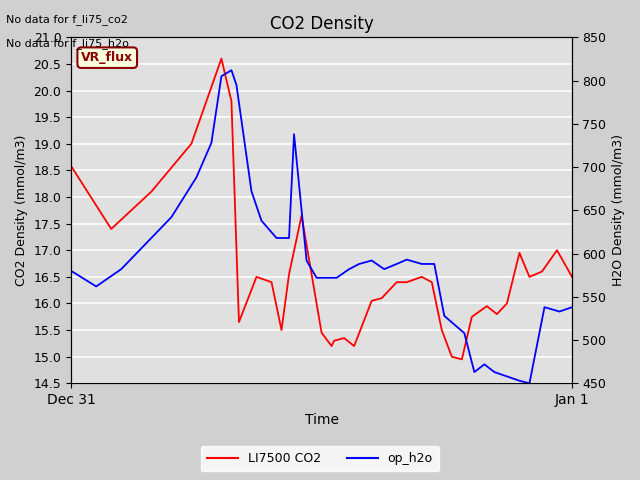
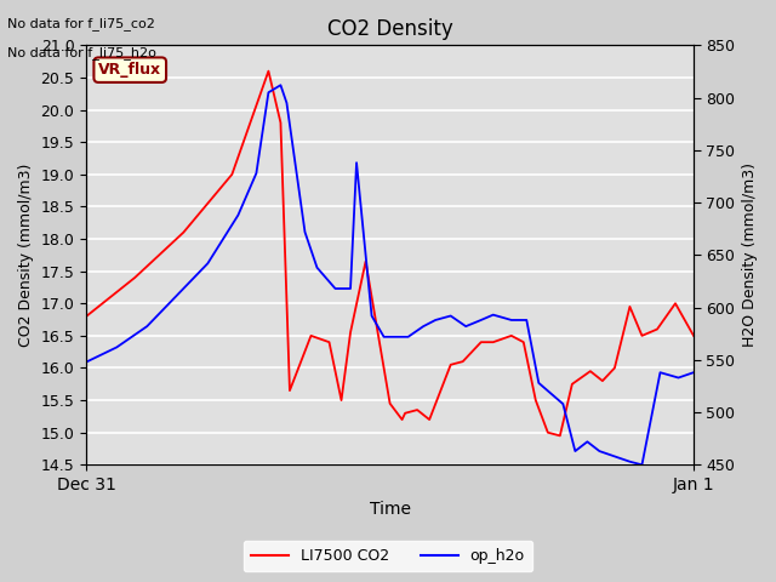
LI7500 CO2/Dec 31: 18.58 -> 16.80
op_h2o/Dec 31: 580 -> 548
